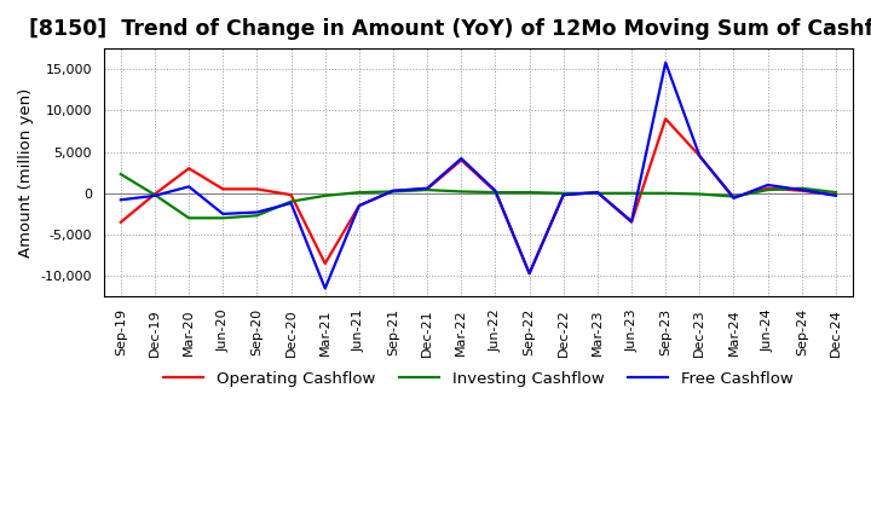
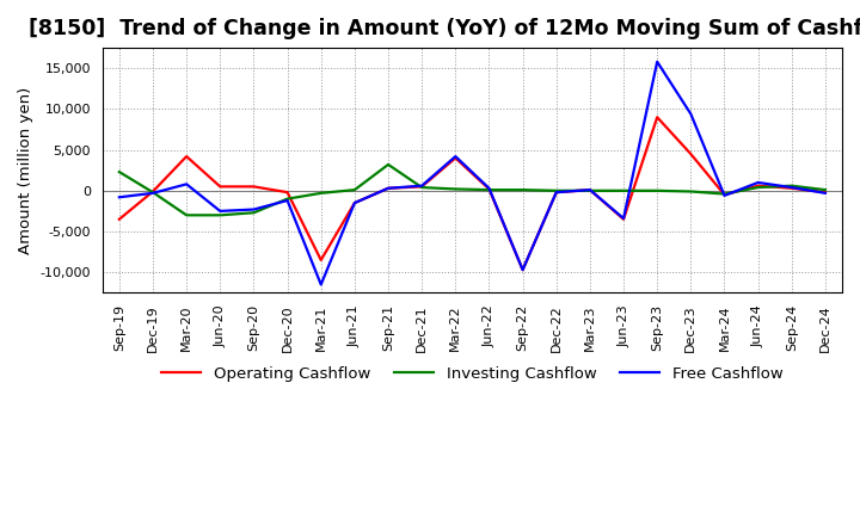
Operating Cashflow/Mar-20: 3,000 -> 4,200
Investing Cashflow/Sep-21: 200 -> 3,200
Free Cashflow/Dec-23: 4,500 -> 9,400
